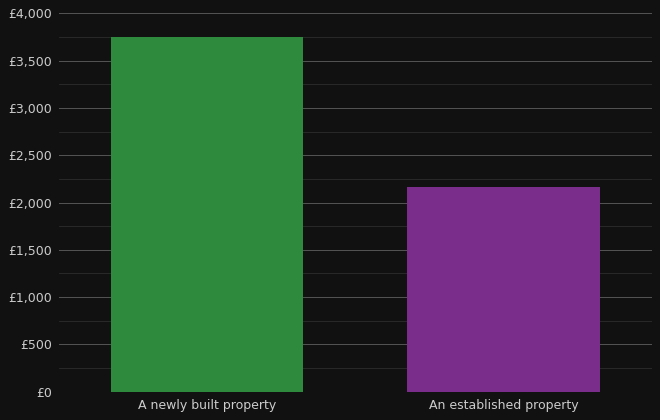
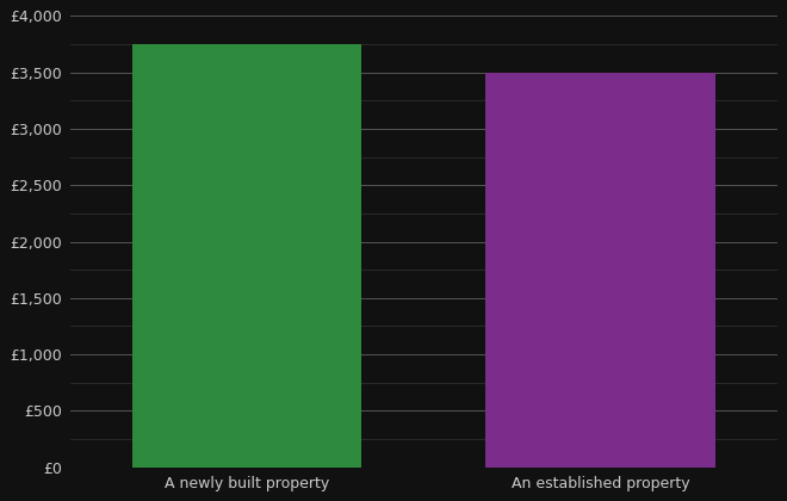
An established property: £2,160 -> £3,500
